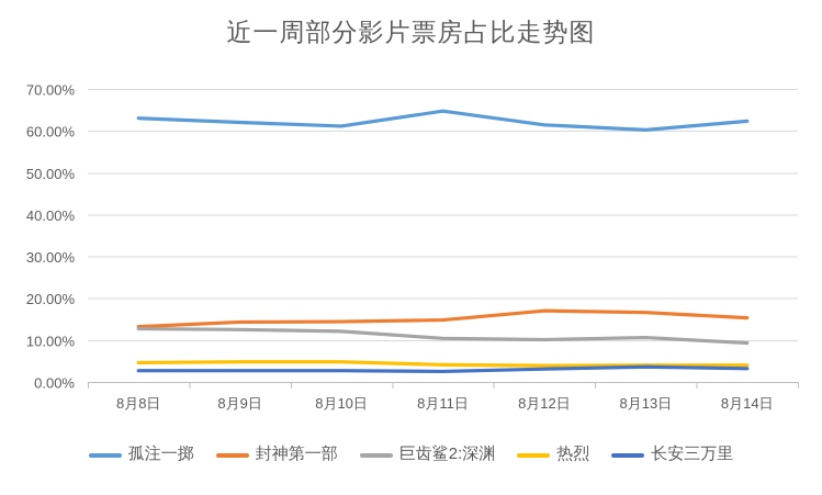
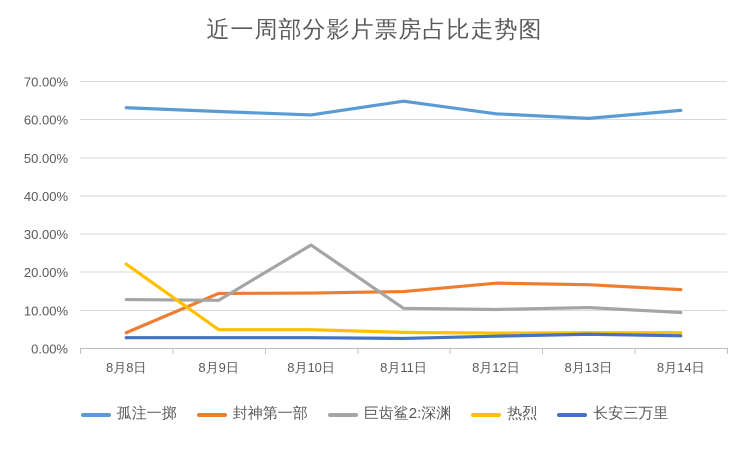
封神第一部/8月8日: 13% -> 4%
热烈/8月8日: 5% -> 22%
巨齿鲨2:深渊/8月10日: 12% -> 27%
